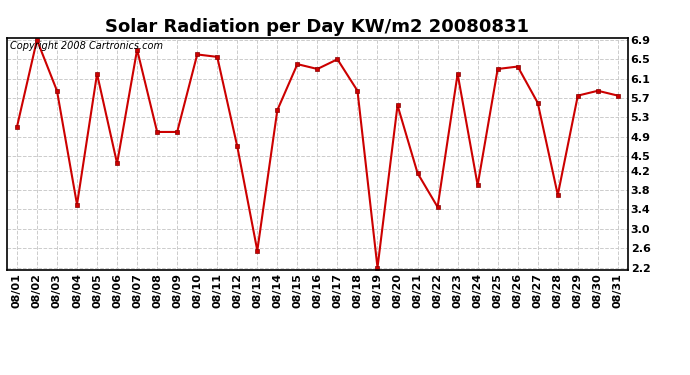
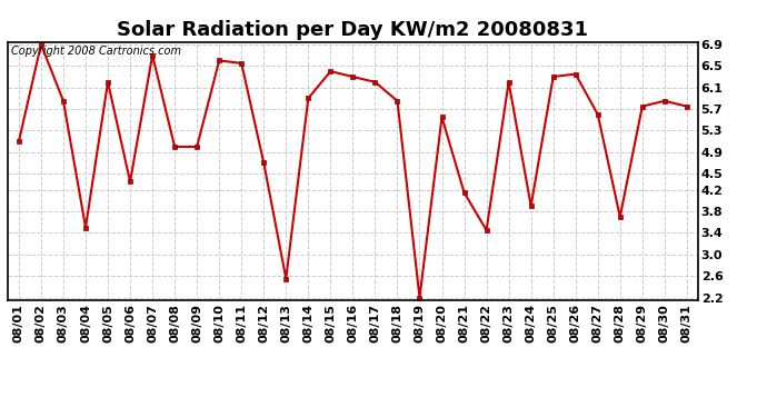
08/14: 5.45 -> 5.90
08/17: 6.50 -> 6.20
